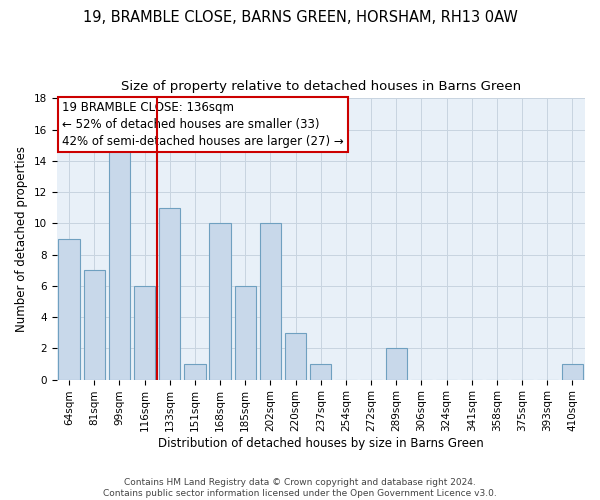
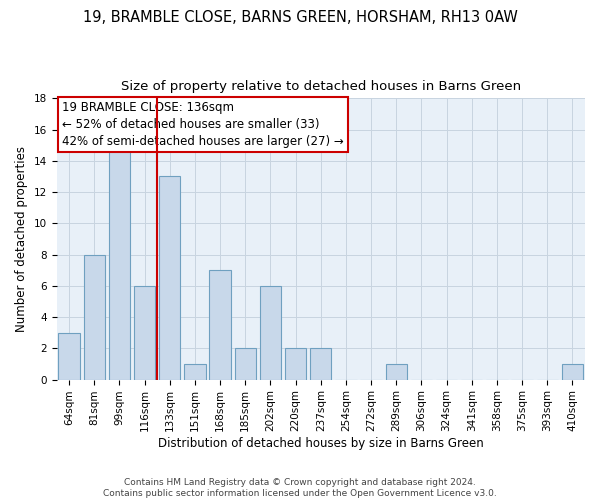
64sqm: 9 -> 3
81sqm: 7 -> 8
133sqm: 11 -> 13
168sqm: 10 -> 7
185sqm: 6 -> 2
202sqm: 10 -> 6
220sqm: 3 -> 2
237sqm: 1 -> 2
289sqm: 2 -> 1
